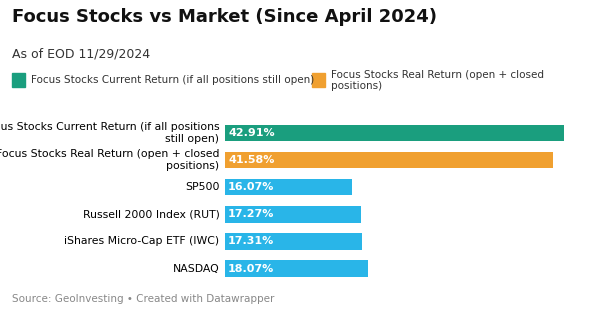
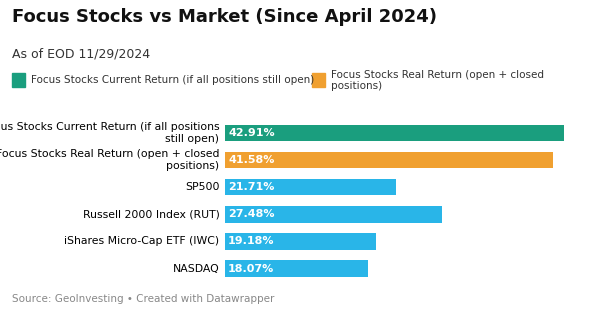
SP500: 16.07% -> 21.71%
Russell 2000 Index (RUT): 17.27% -> 27.48%
iShares Micro-Cap ETF (IWC): 17.31% -> 19.18%
